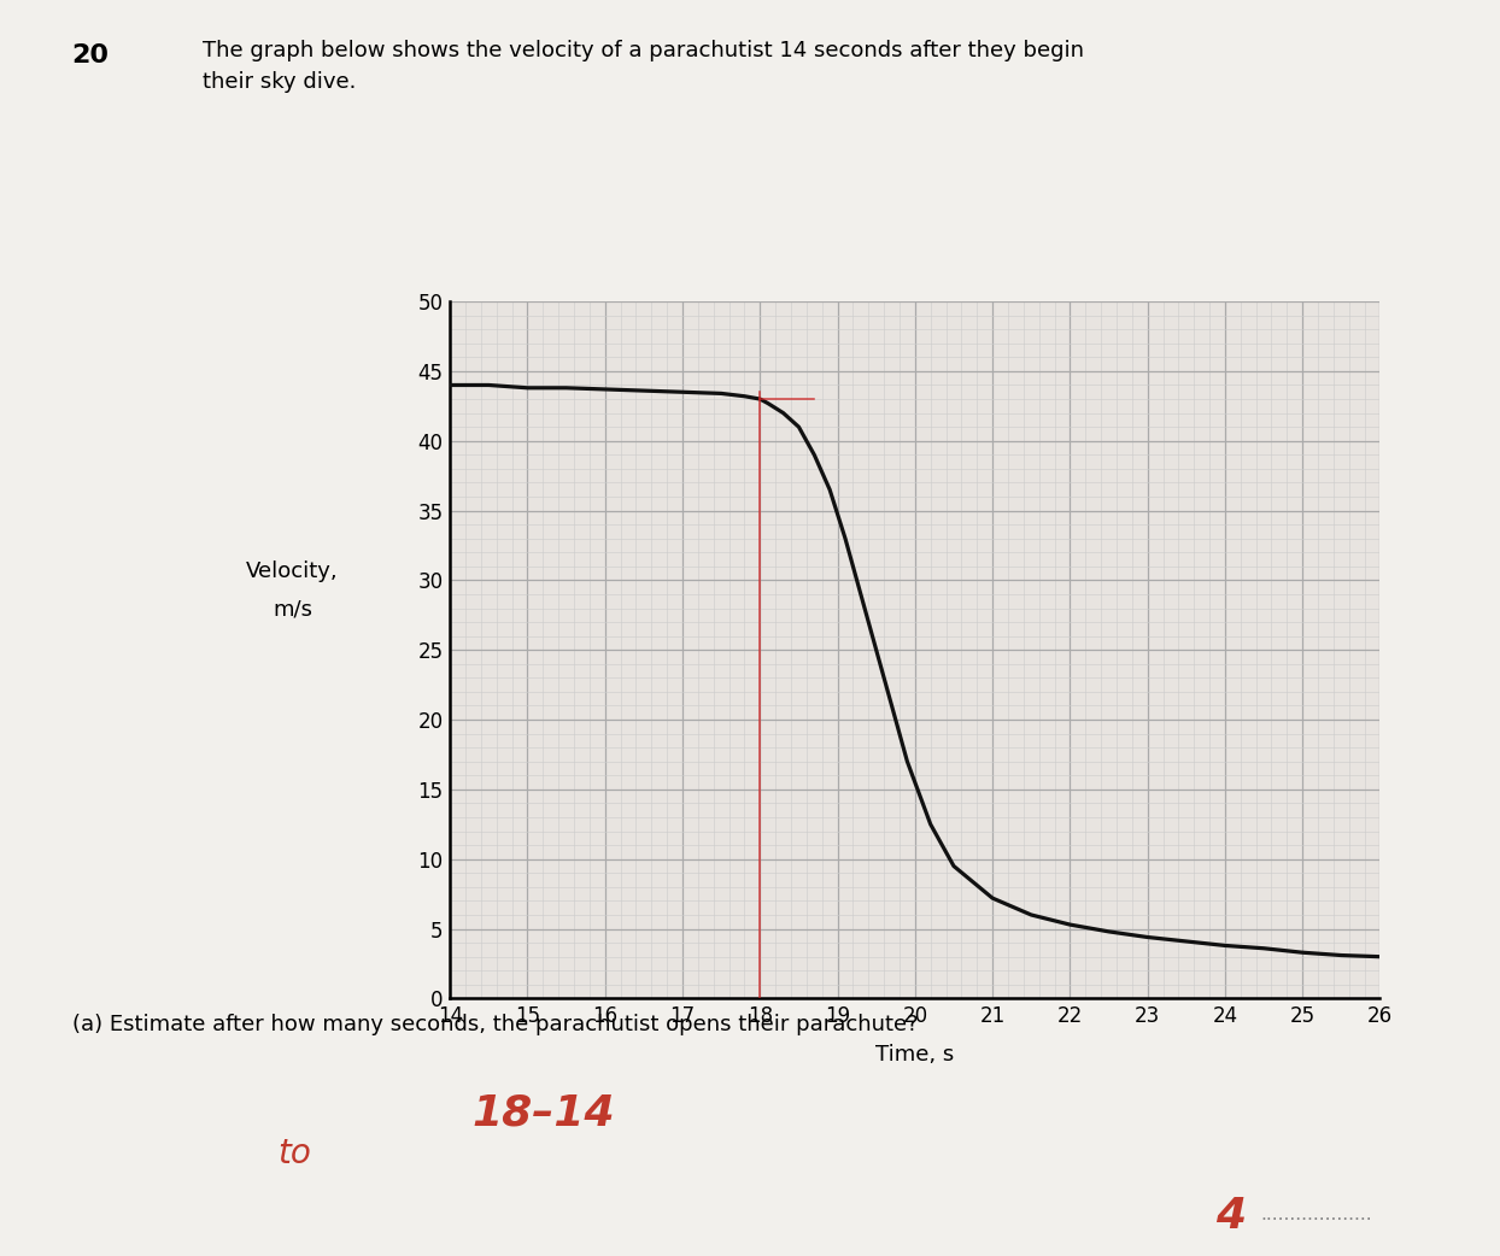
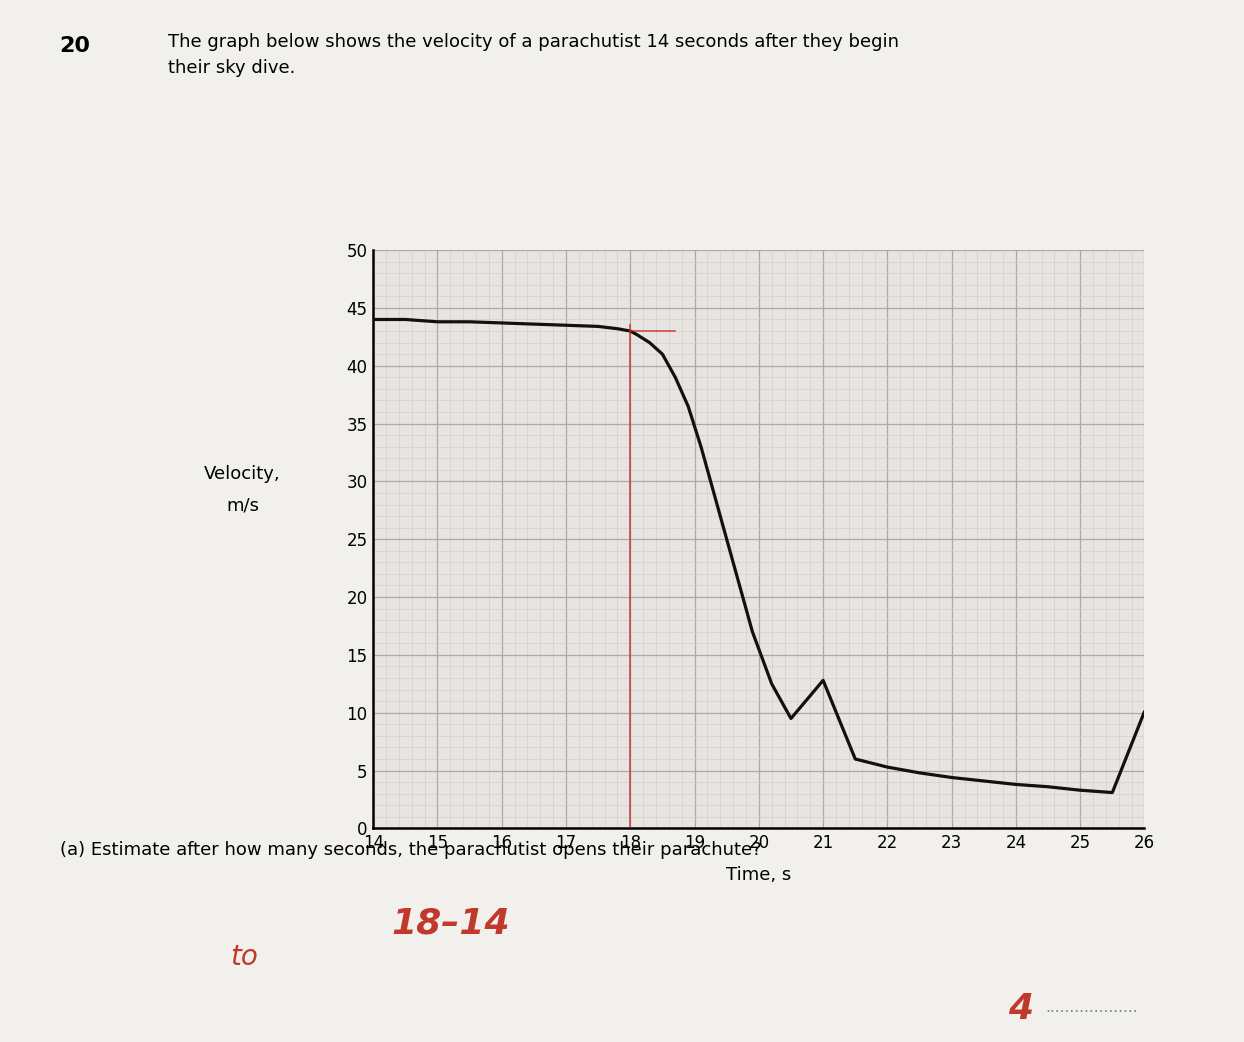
21: 7.2 -> 12.8
26: 3.0 -> 10.1
